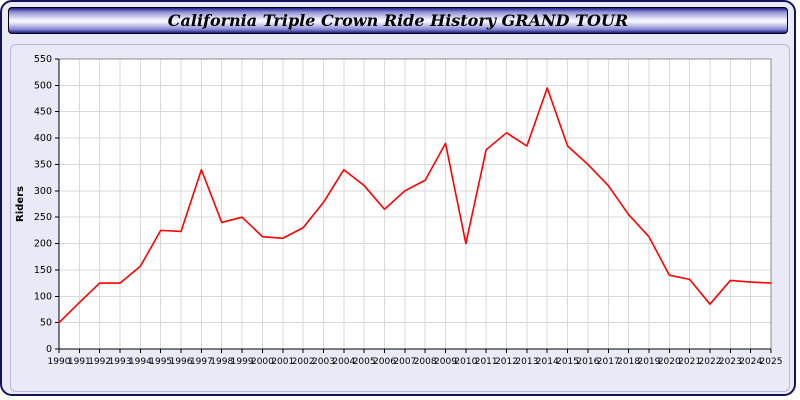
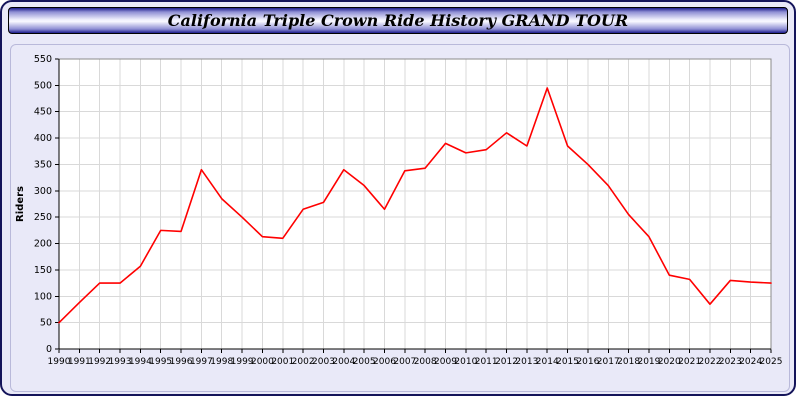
1998: 240 -> 280
2002: 230 -> 260
2007: 300 -> 340
2008: 320 -> 340
2010: 200 -> 370
